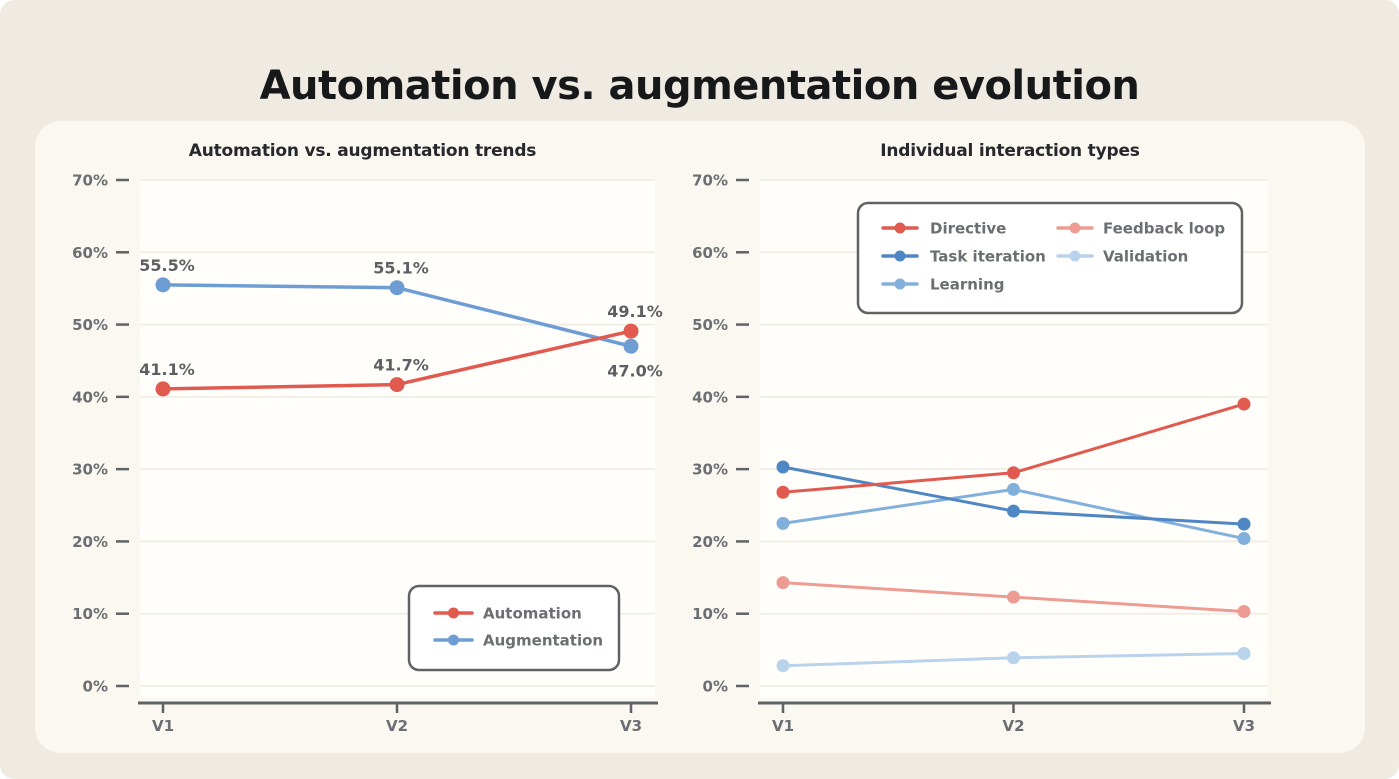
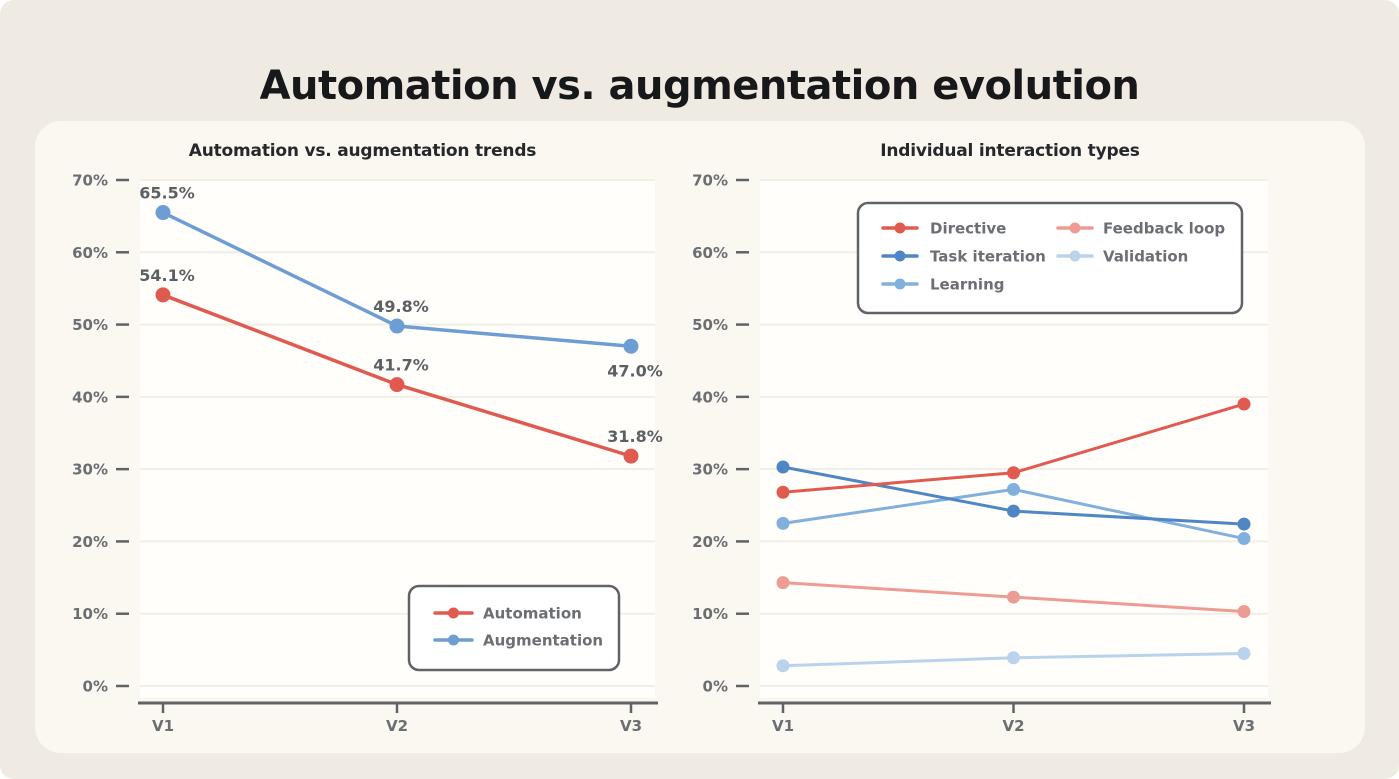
Automation vs. augmentation trends/Automation/V1: 41.1% -> 54.1%
Automation vs. augmentation trends/Augmentation/V1: 55.5% -> 65.5%
Automation vs. augmentation trends/Augmentation/V2: 55.1% -> 49.8%
Automation vs. augmentation trends/Automation/V3: 49.1% -> 31.8%
